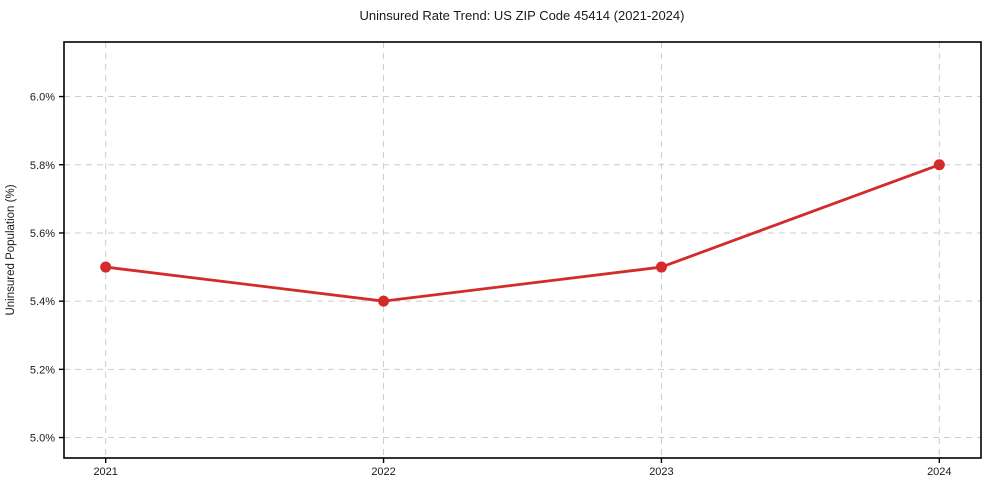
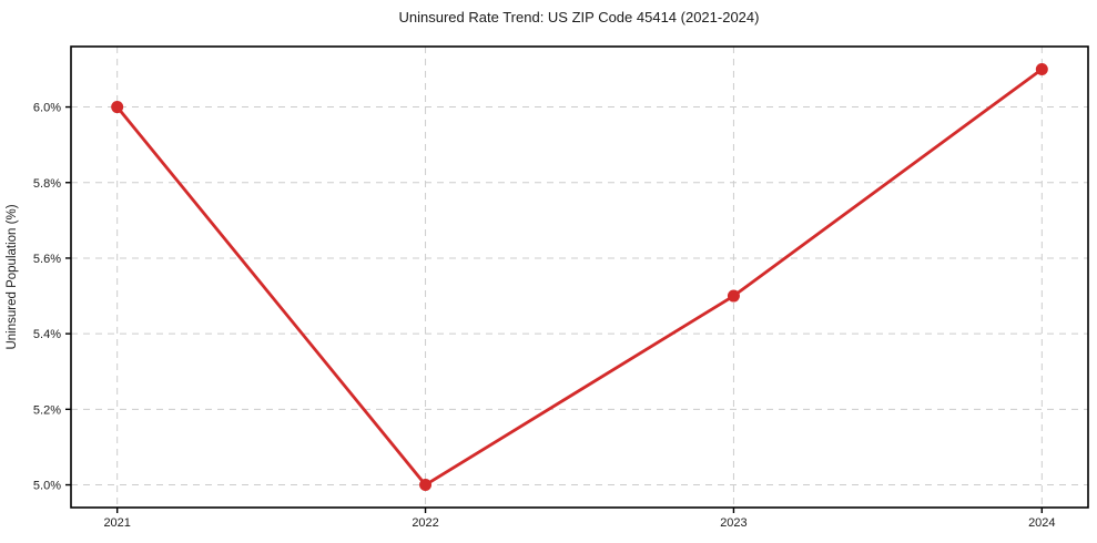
2021: 5.5% -> 6.0%
2022: 5.4% -> 5.0%
2024: 5.8% -> 6.1%
